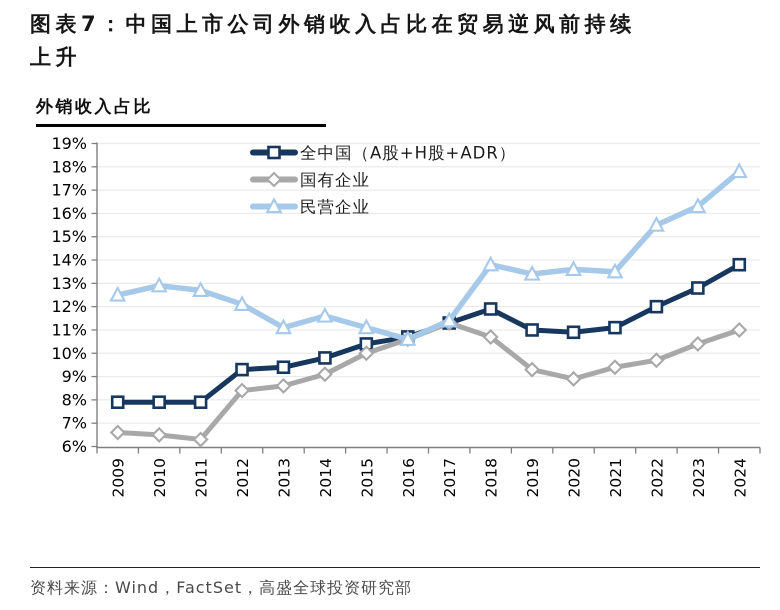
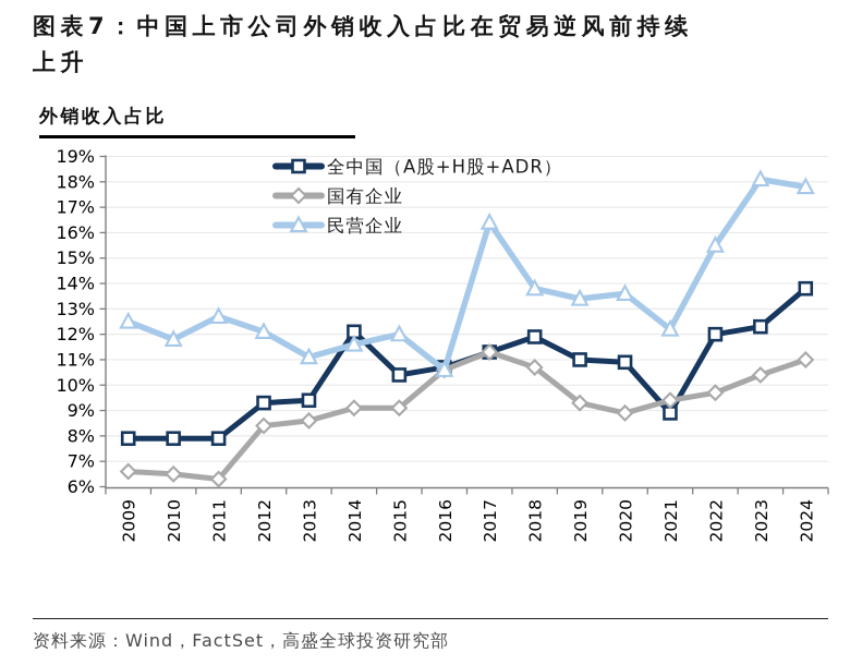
民营企业/2010: 12.9% -> 11.8%
全中国（A股+H股+ADR）/2014: 9.8% -> 12.1%
国有企业/2015: 10.0% -> 9.1%
民营企业/2015: 11.1% -> 12.0%
民营企业/2017: 11.4% -> 16.4%
全中国（A股+H股+ADR）/2021: 11.1% -> 8.9%
民营企业/2021: 13.5% -> 12.2%
全中国（A股+H股+ADR）/2023: 12.8% -> 12.3%
民营企业/2023: 16.3% -> 18.1%
